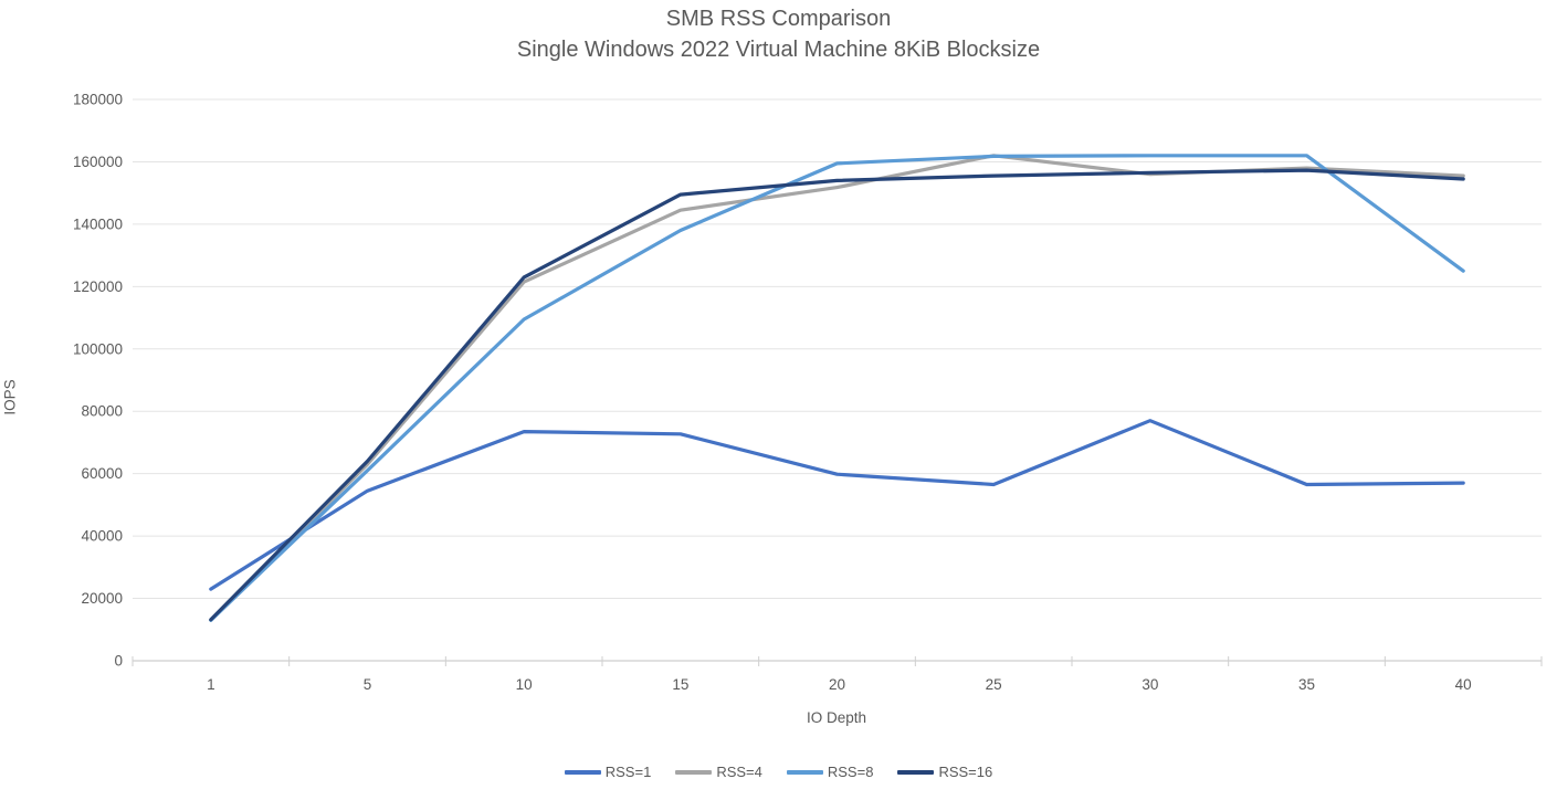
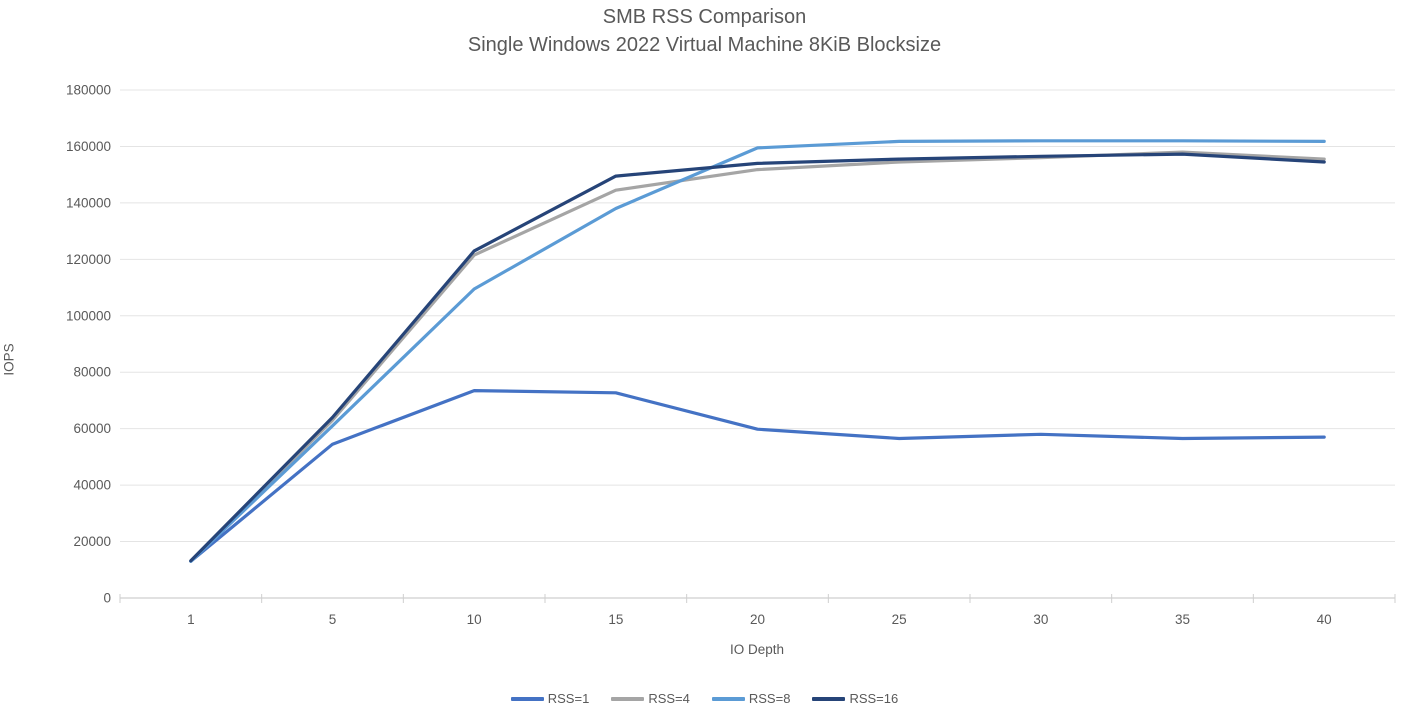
RSS=1/1: 23000 -> 13000
RSS=4/25: 162000 -> 154000
RSS=1/30: 77000 -> 58000
RSS=8/40: 125000 -> 162000
